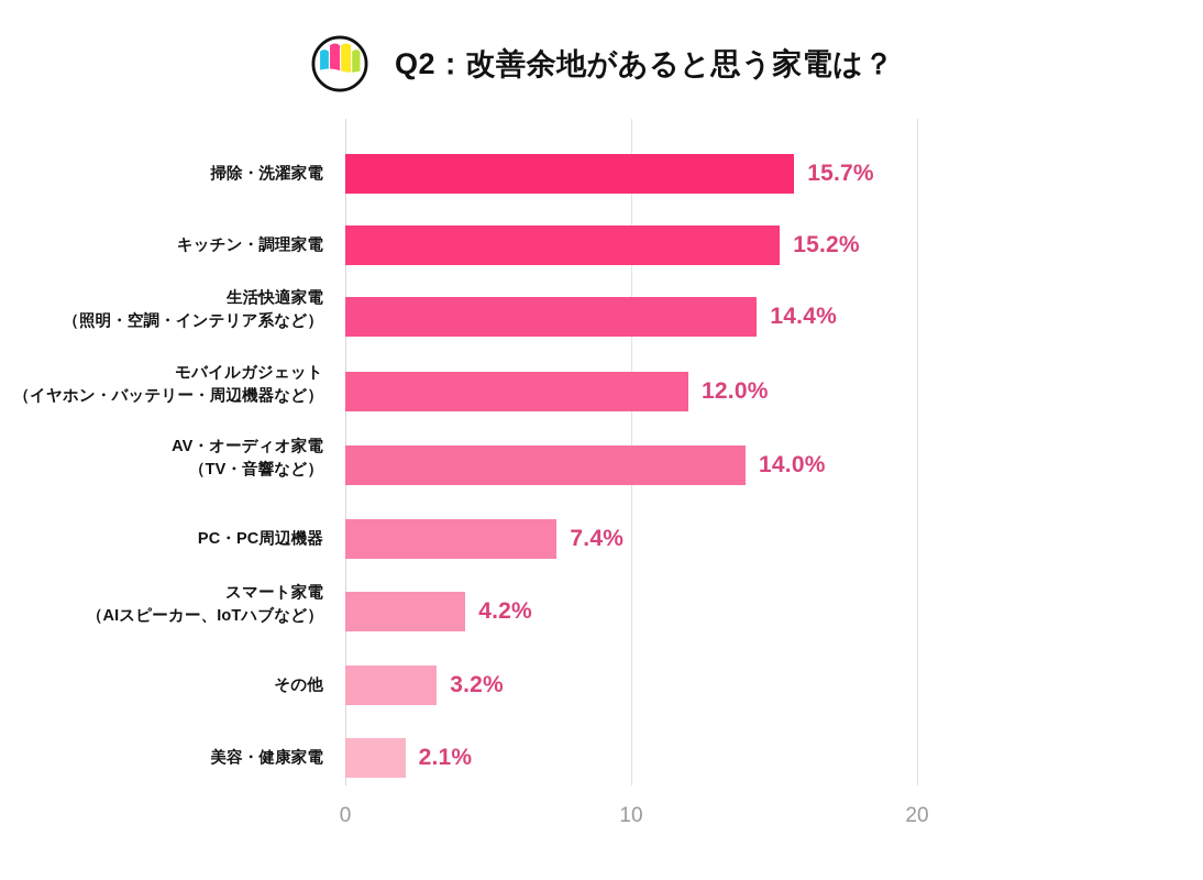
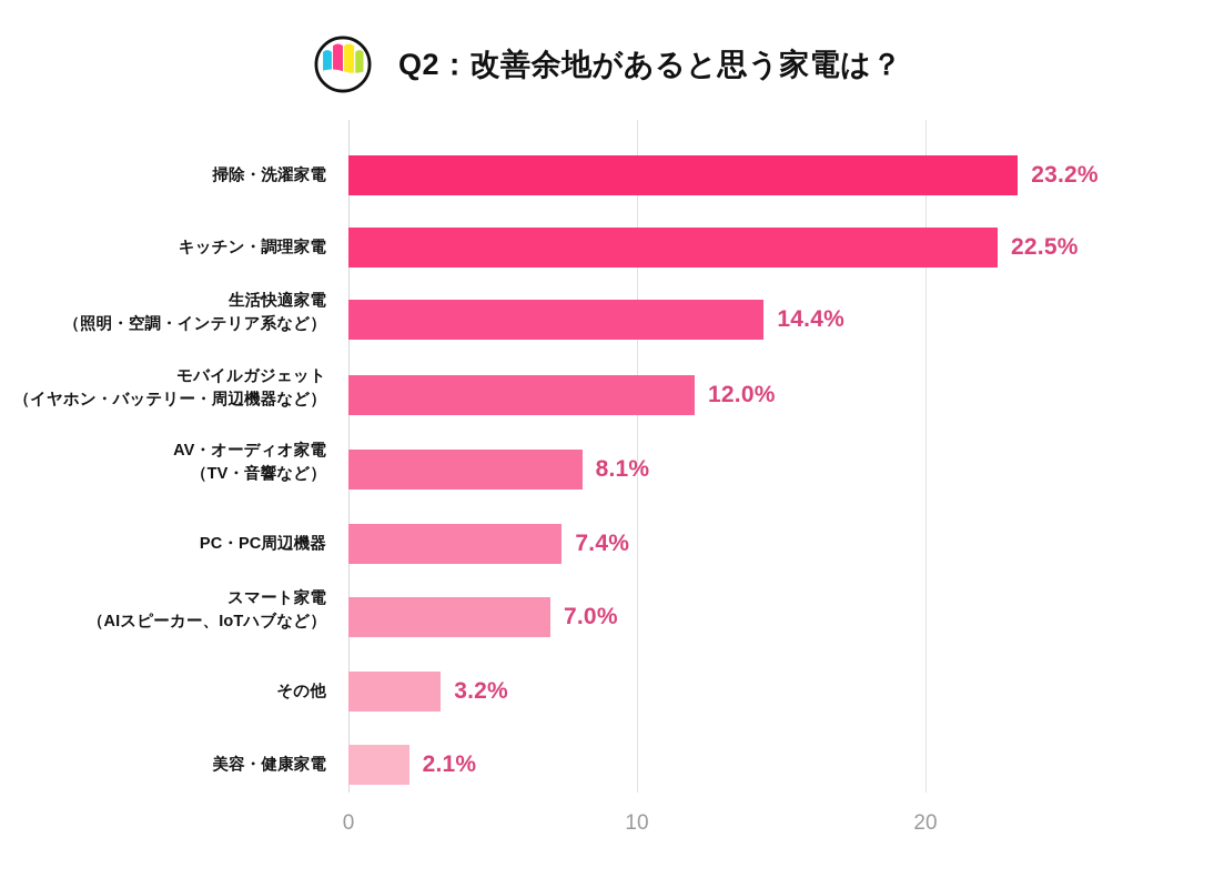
掃除・洗濯家電: 15.7% -> 23.2%
キッチン・調理家電: 15.2% -> 22.5%
AV・オーディオ家電 （TV・音響など）: 14.0% -> 8.1%
スマート家電 （AIスピーカー、IoTハブなど）: 4.2% -> 7.0%
